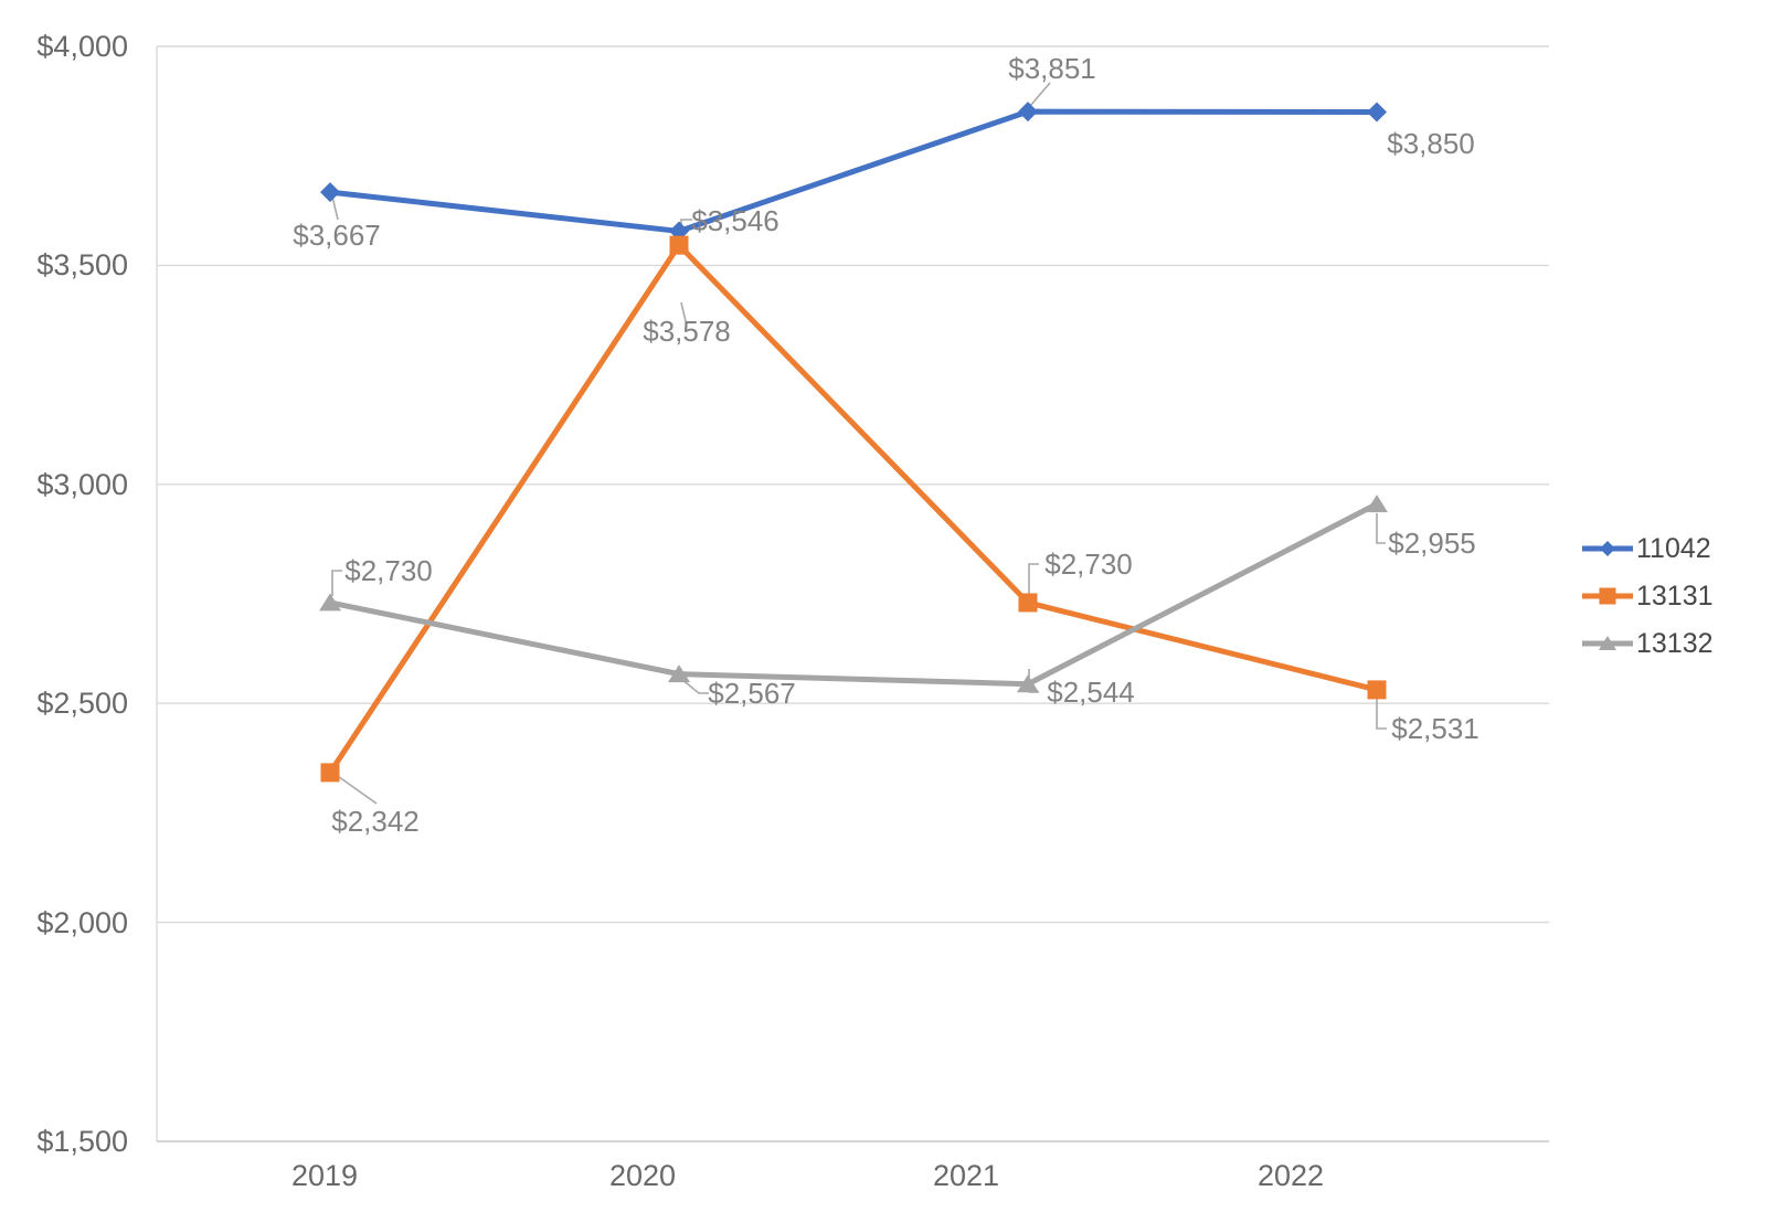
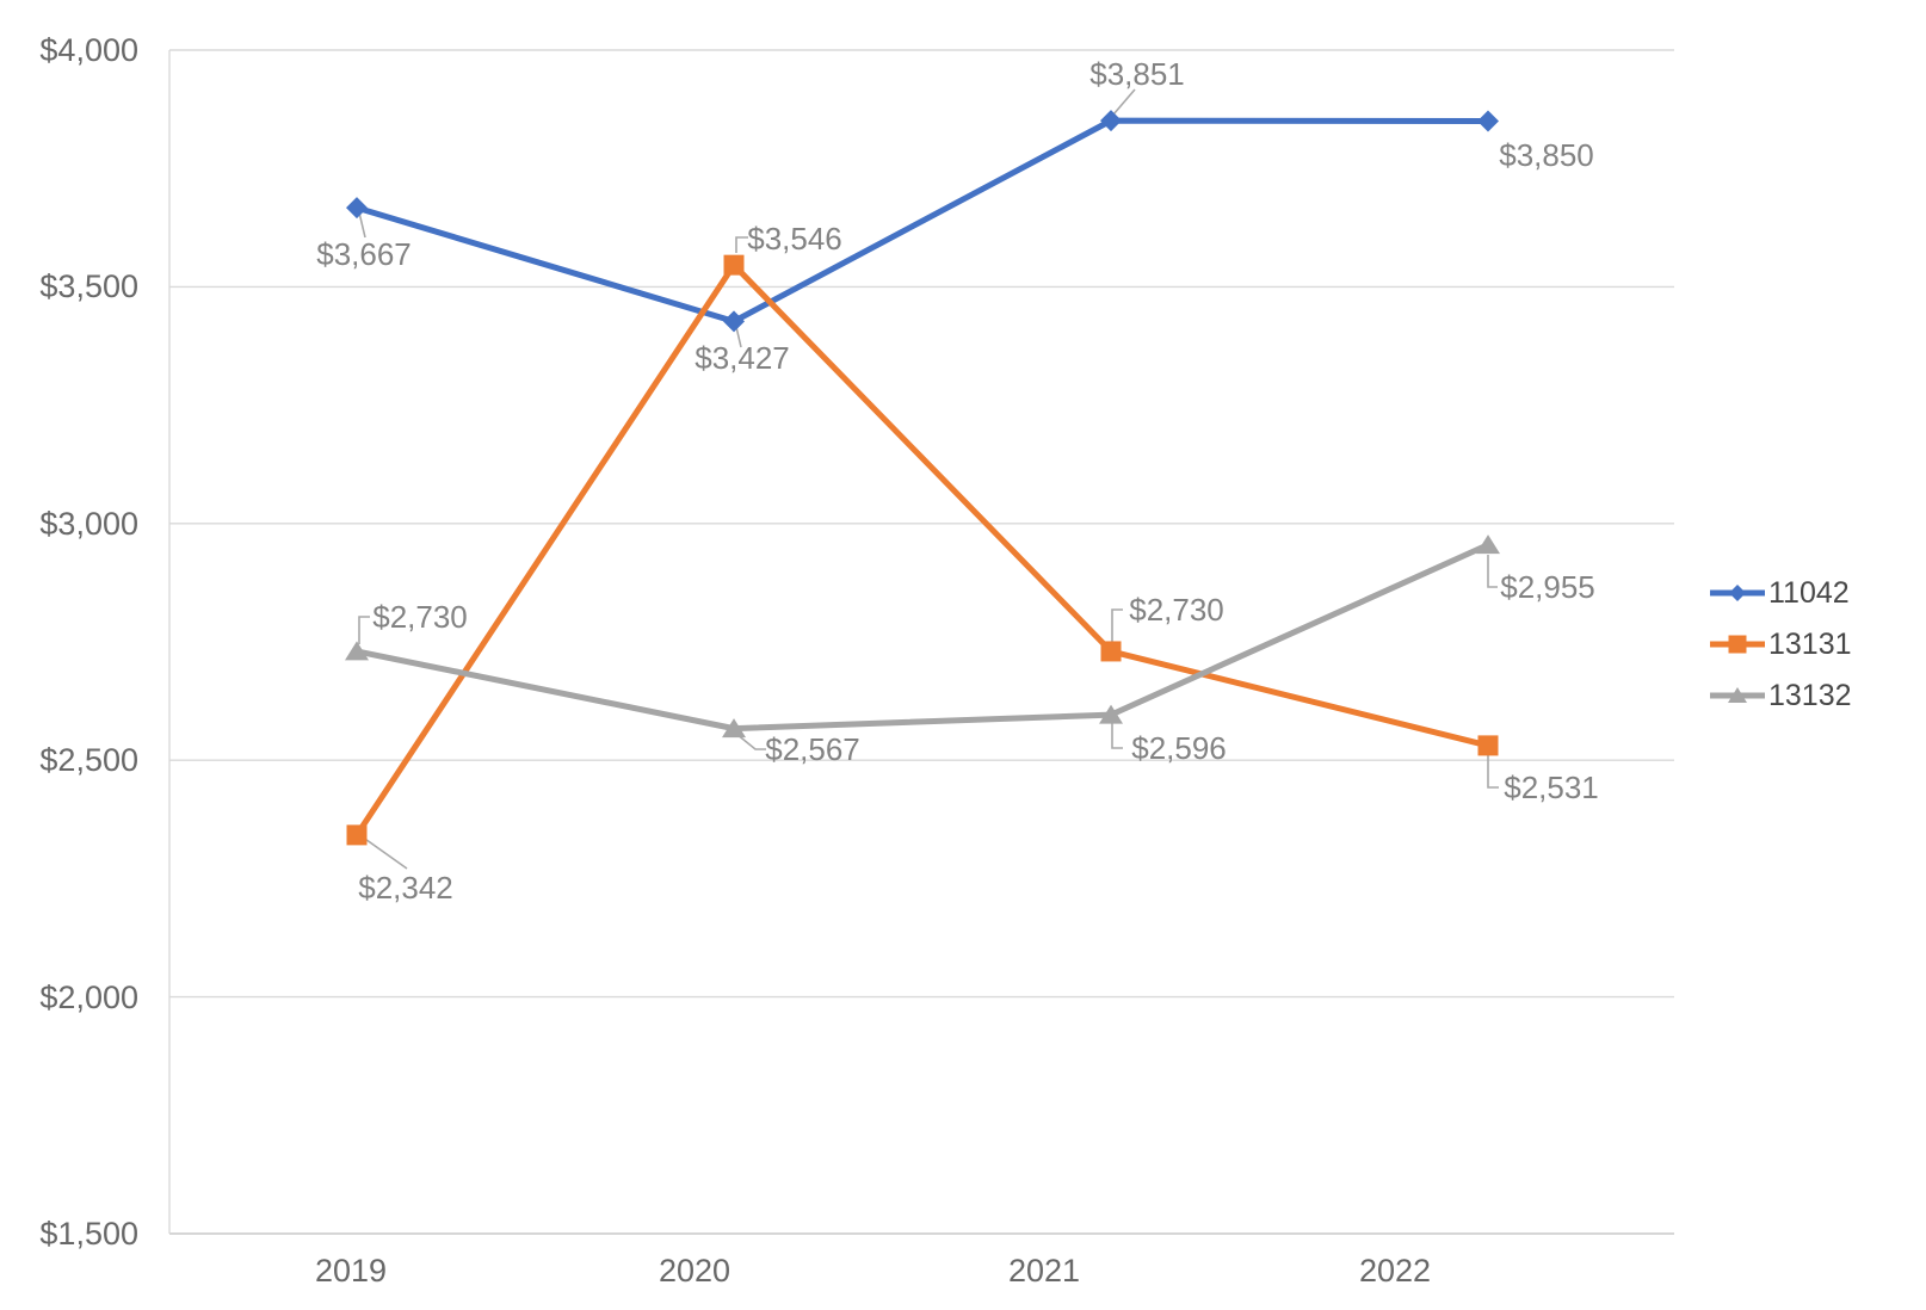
11042/2020: $3,578 -> $3,427
13132/2021: $2,544 -> $2,596
